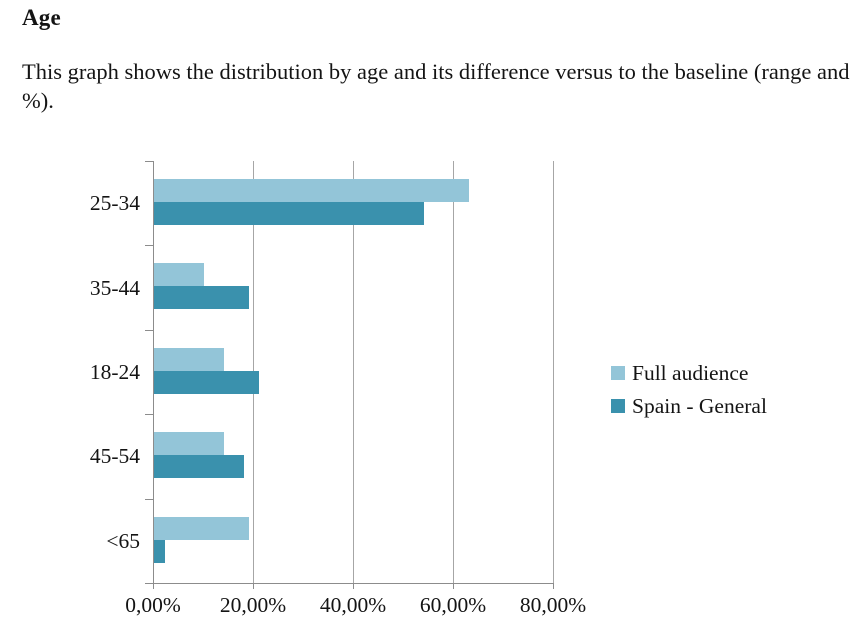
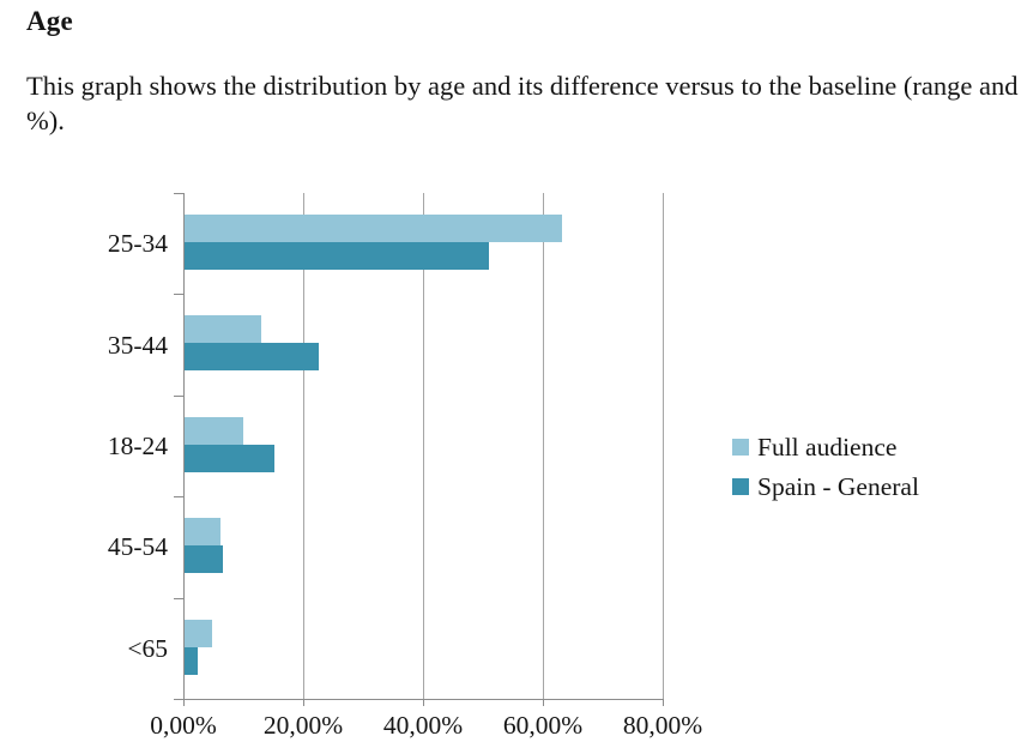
Spain - General/25-34: 54% -> 51%
Full audience/35-44: 10% -> 13%
Spain - General/35-44: 19% -> 22%
Full audience/18-24: 14% -> 10%
Spain - General/18-24: 21% -> 15%
Full audience/45-54: 14% -> 6%
Spain - General/45-54: 18% -> 6%
Full audience/<65: 19% -> 5%
